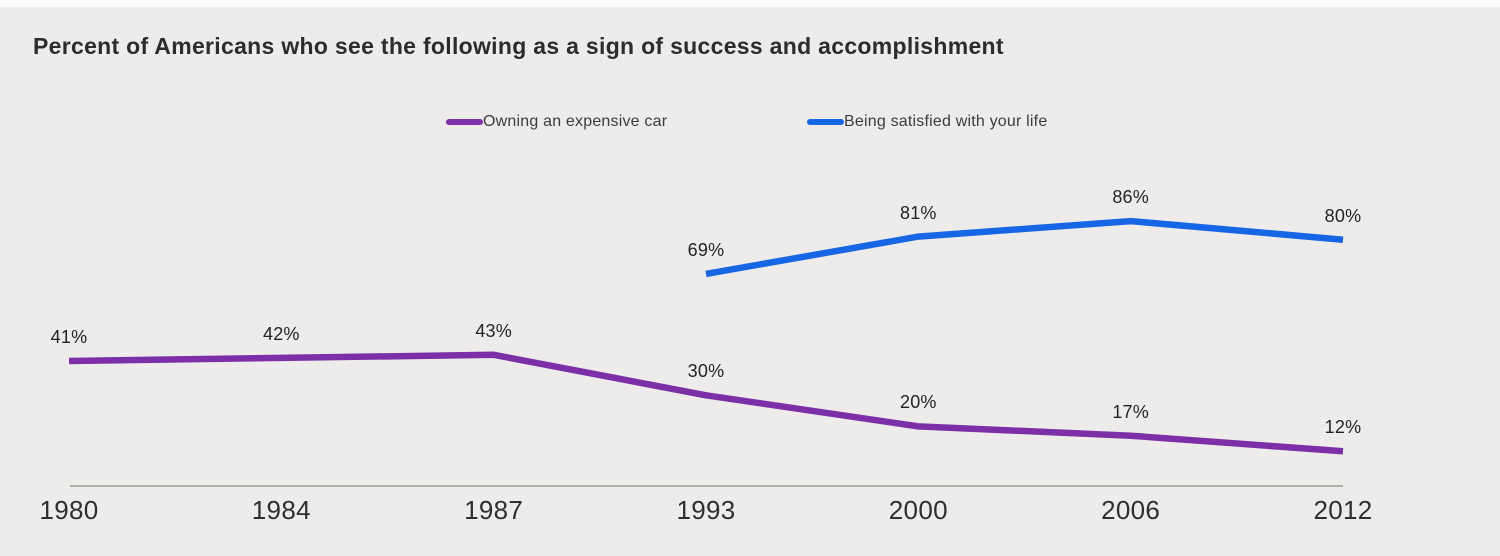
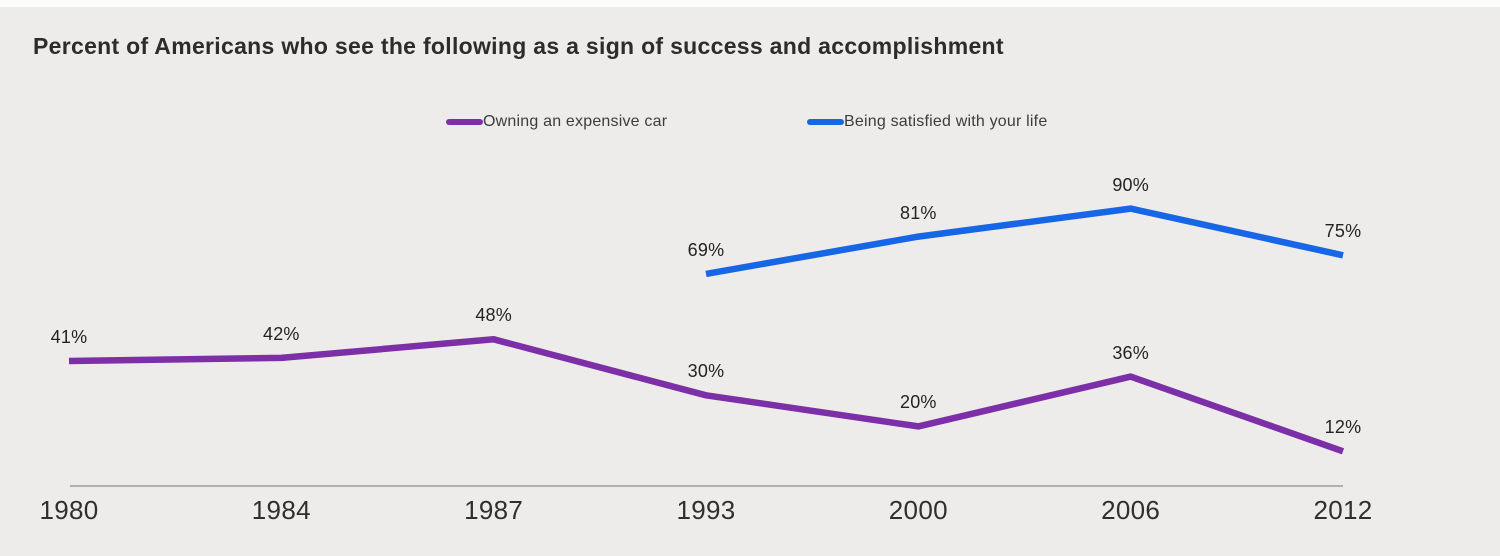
Owning an expensive car/1987: 43% -> 48%
Owning an expensive car/2006: 17% -> 36%
Being satisfied with your life/2006: 86% -> 90%
Being satisfied with your life/2012: 80% -> 75%
